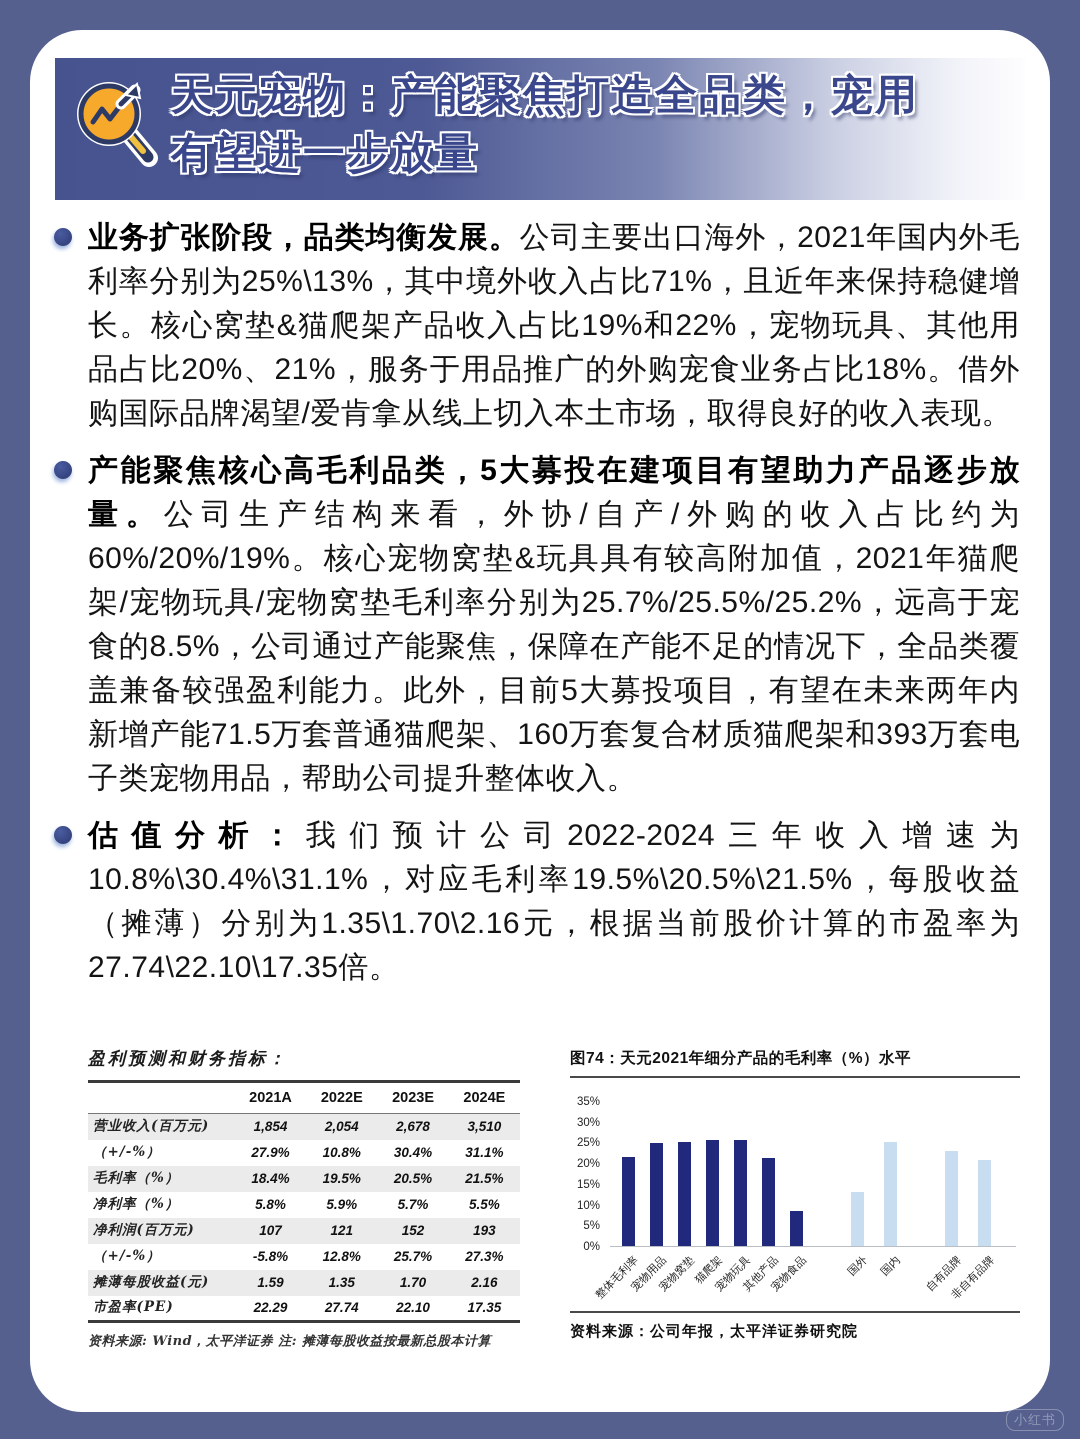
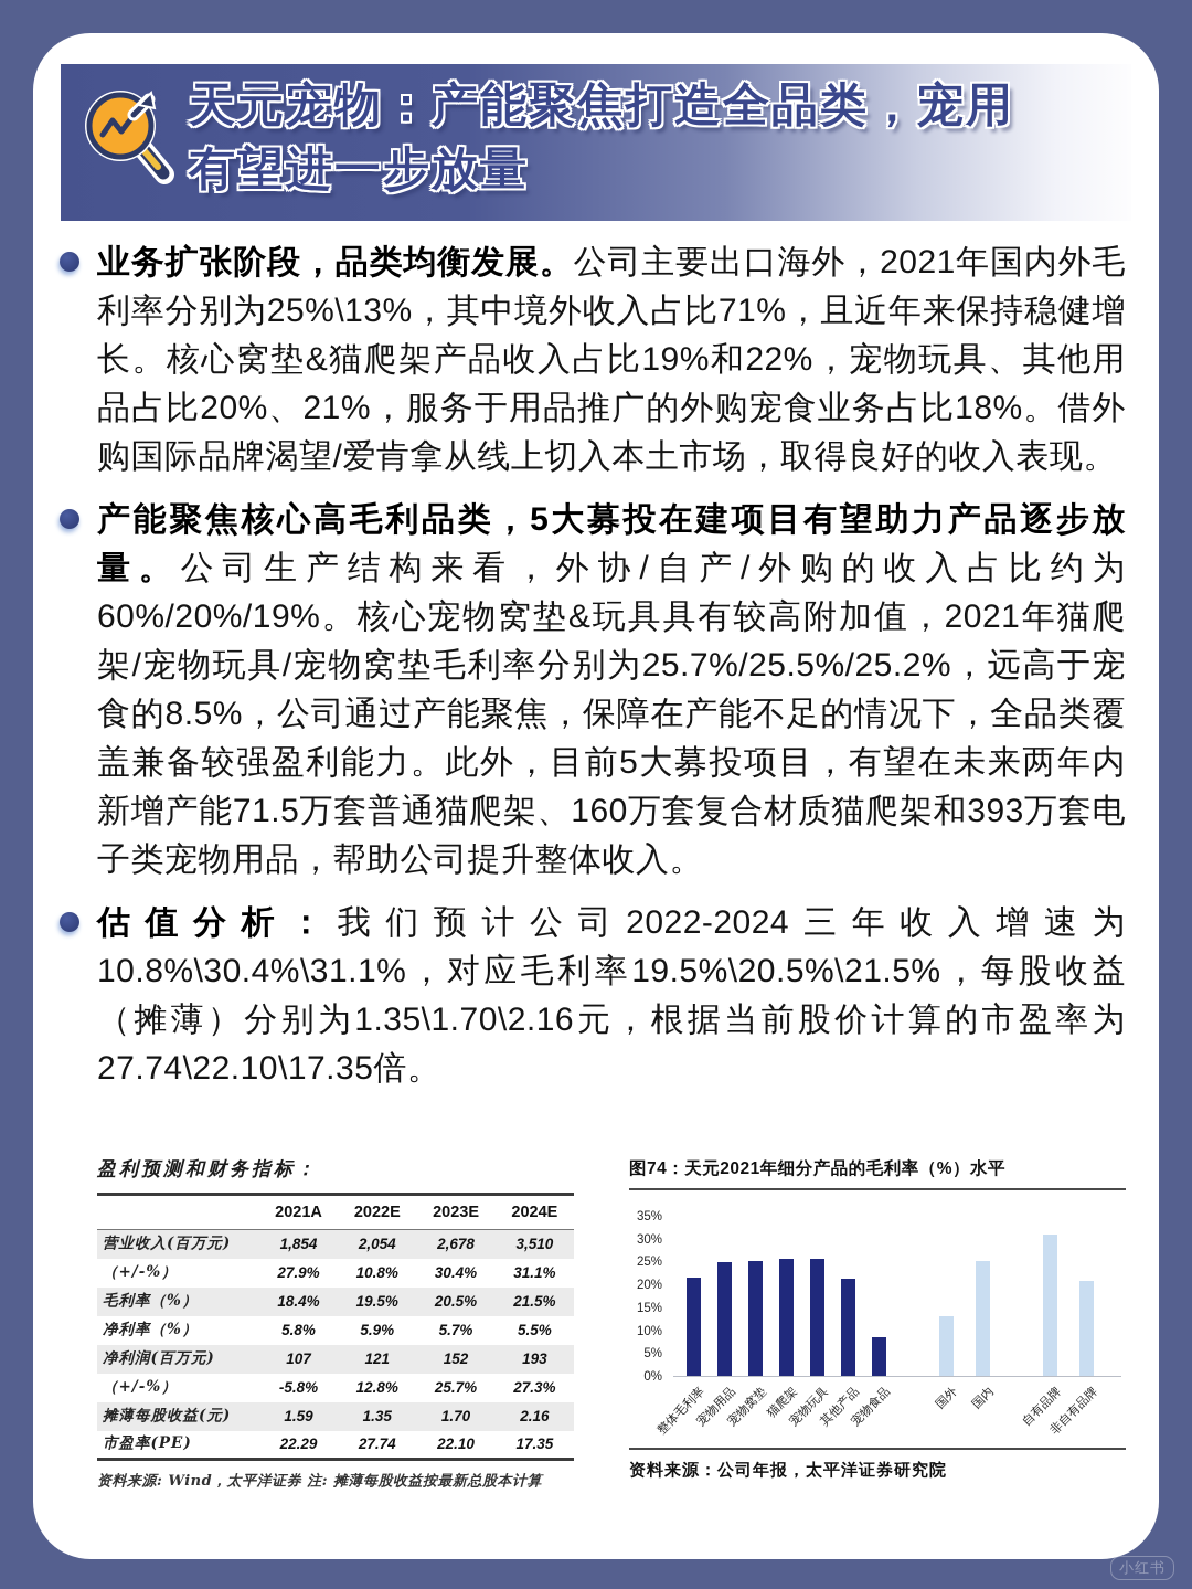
自有品牌: 23% -> 31%
